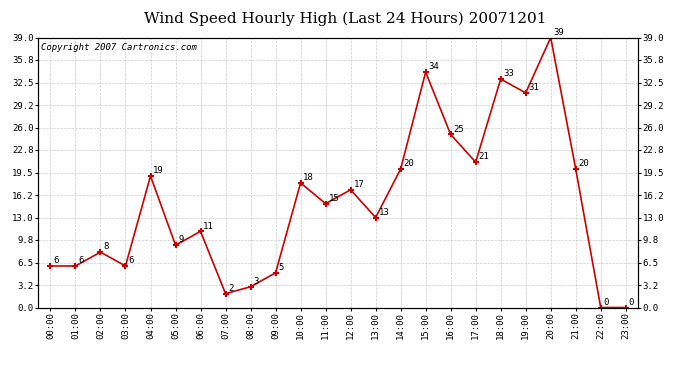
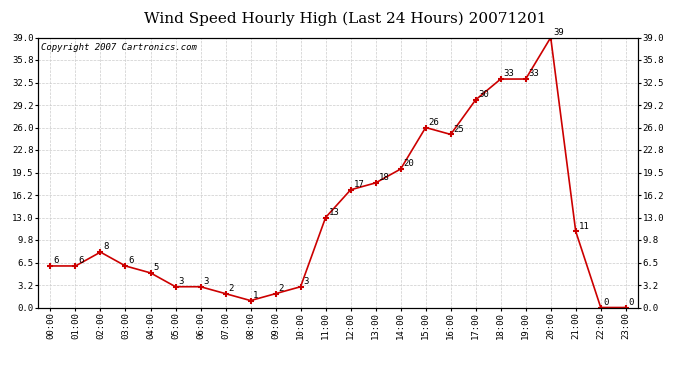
04:00: 19 -> 5
05:00: 9 -> 3
06:00: 11 -> 3
08:00: 3 -> 1
09:00: 5 -> 2
10:00: 18 -> 3
11:00: 15 -> 13
13:00: 13 -> 18
15:00: 34 -> 26
17:00: 21 -> 30
19:00: 31 -> 33
21:00: 20 -> 11
